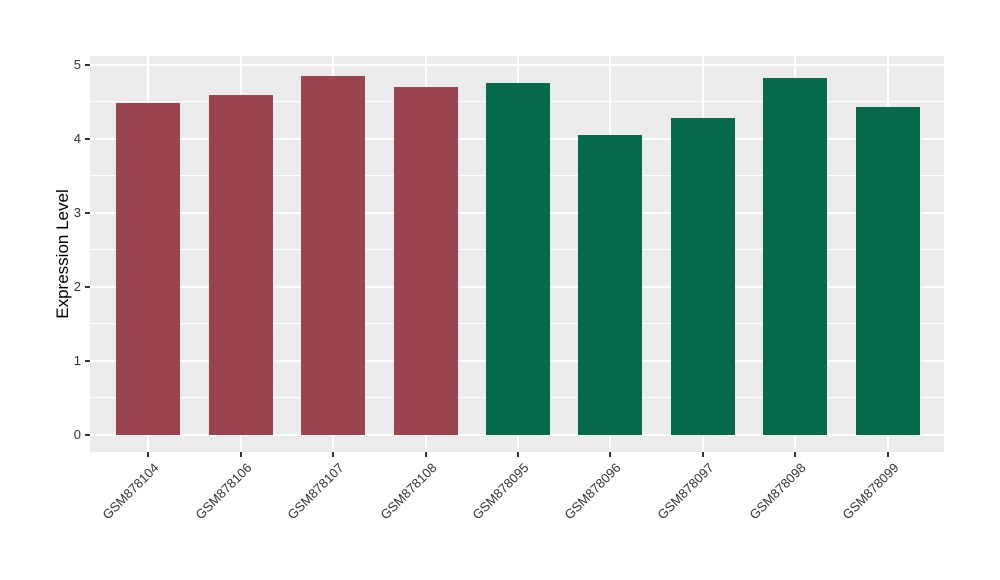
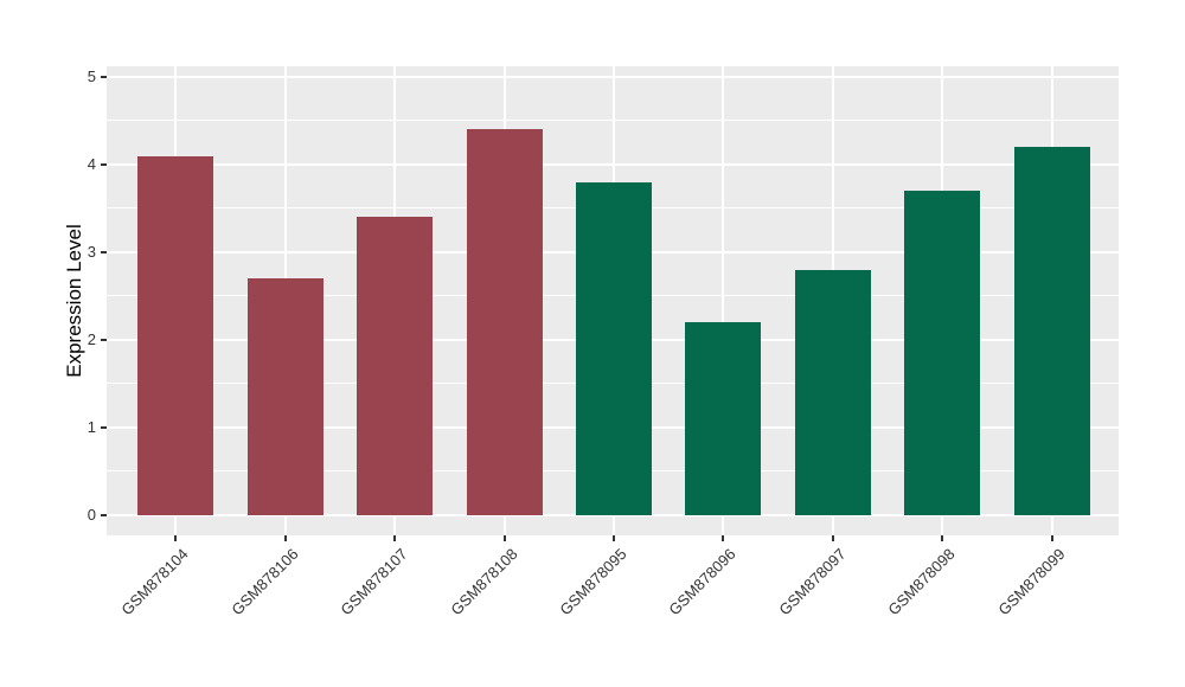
GSM878104: 4.5 -> 4.1
GSM878106: 4.6 -> 2.7
GSM878107: 4.8 -> 3.4
GSM878108: 4.7 -> 4.4
GSM878095: 4.8 -> 3.8
GSM878096: 4.0 -> 2.2
GSM878097: 4.3 -> 2.8
GSM878098: 4.8 -> 3.7
GSM878099: 4.4 -> 4.2
